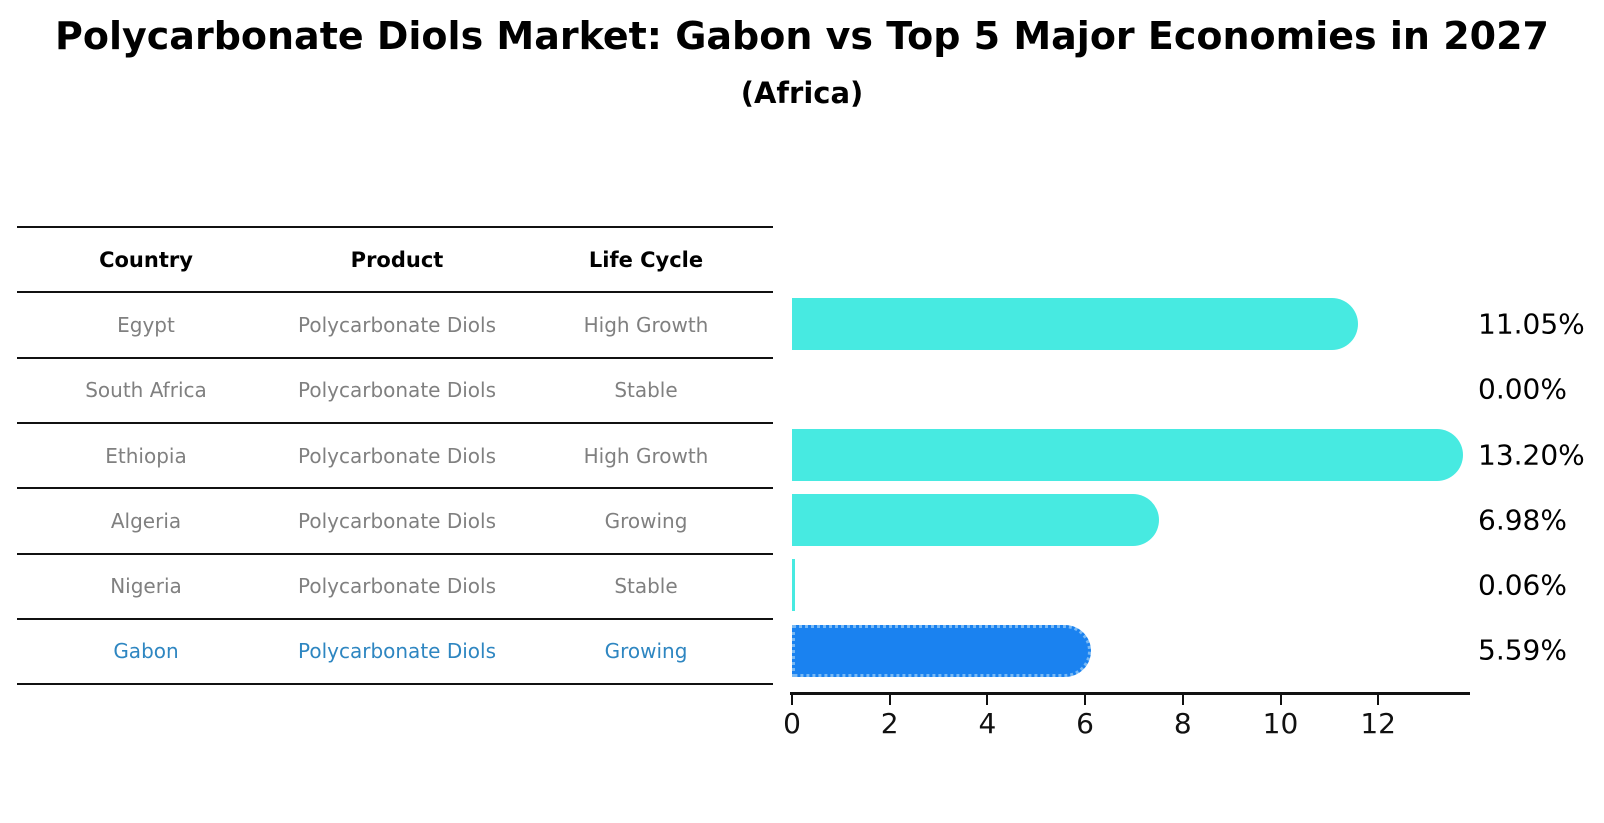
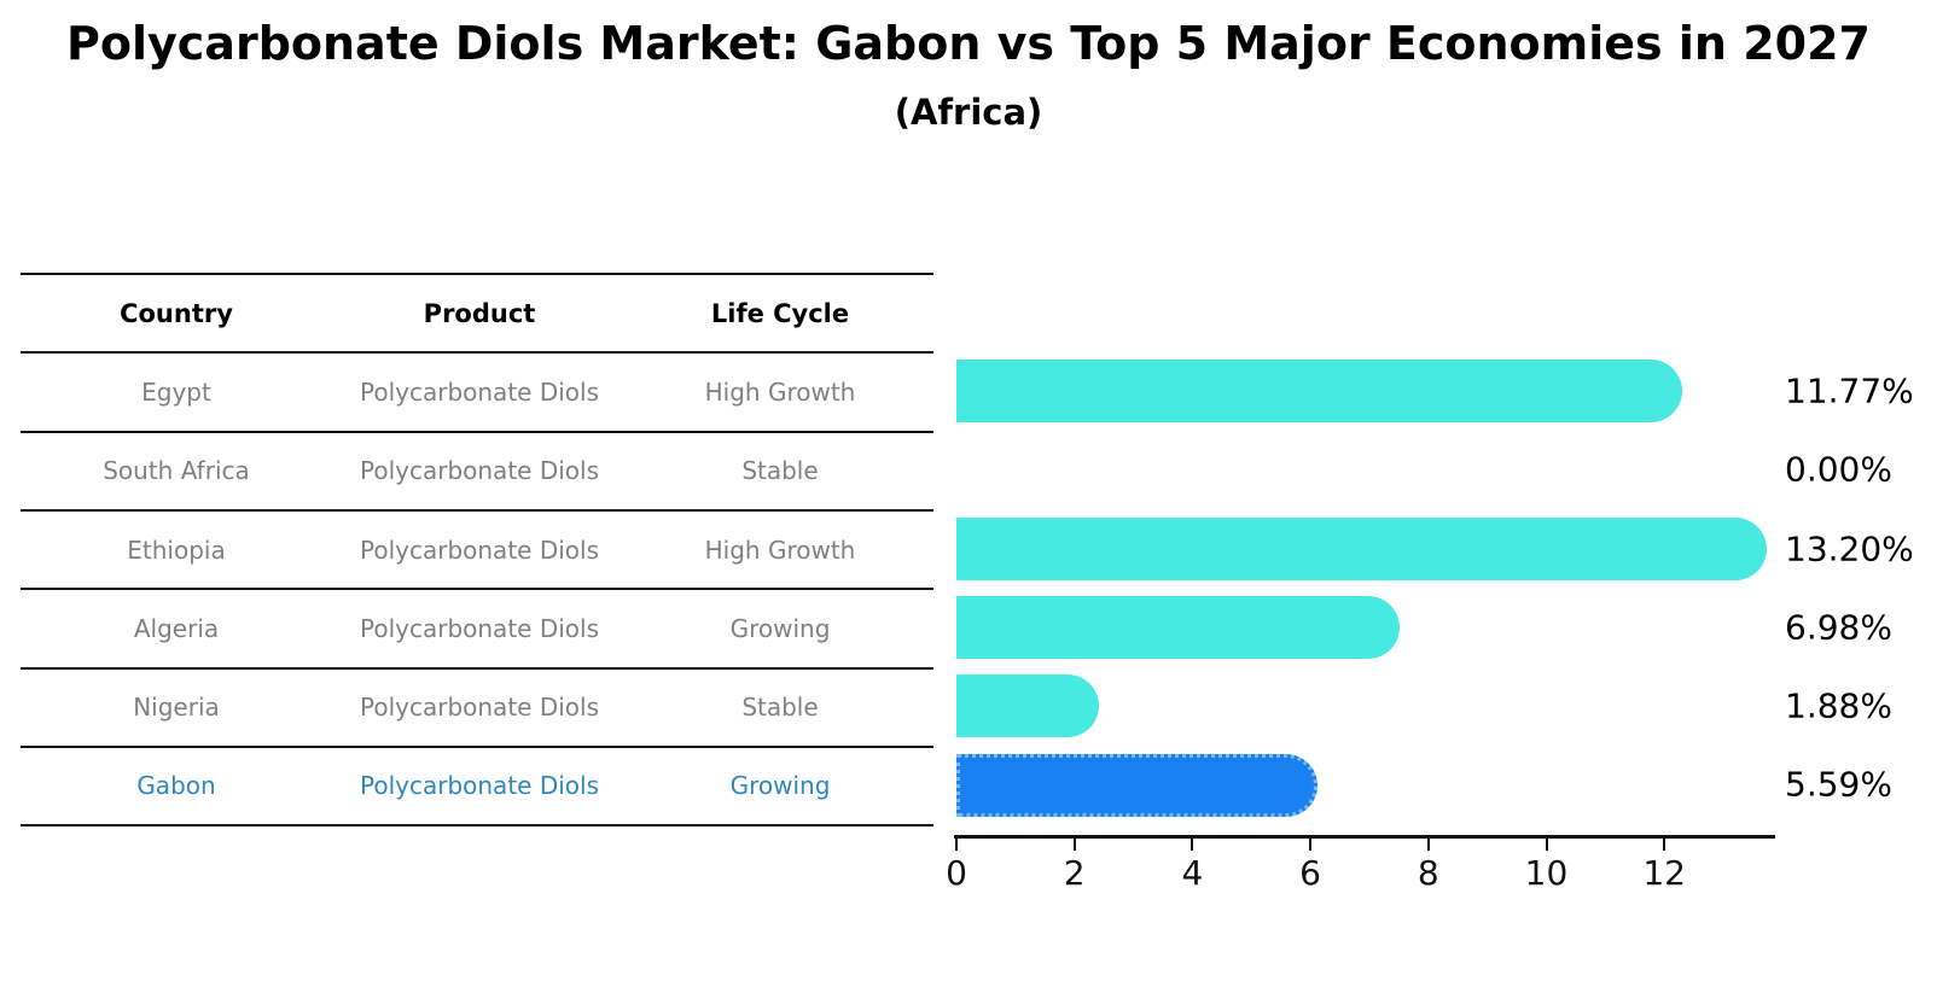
Egypt: 11.05% -> 11.77%
Nigeria: 0.06% -> 1.88%
